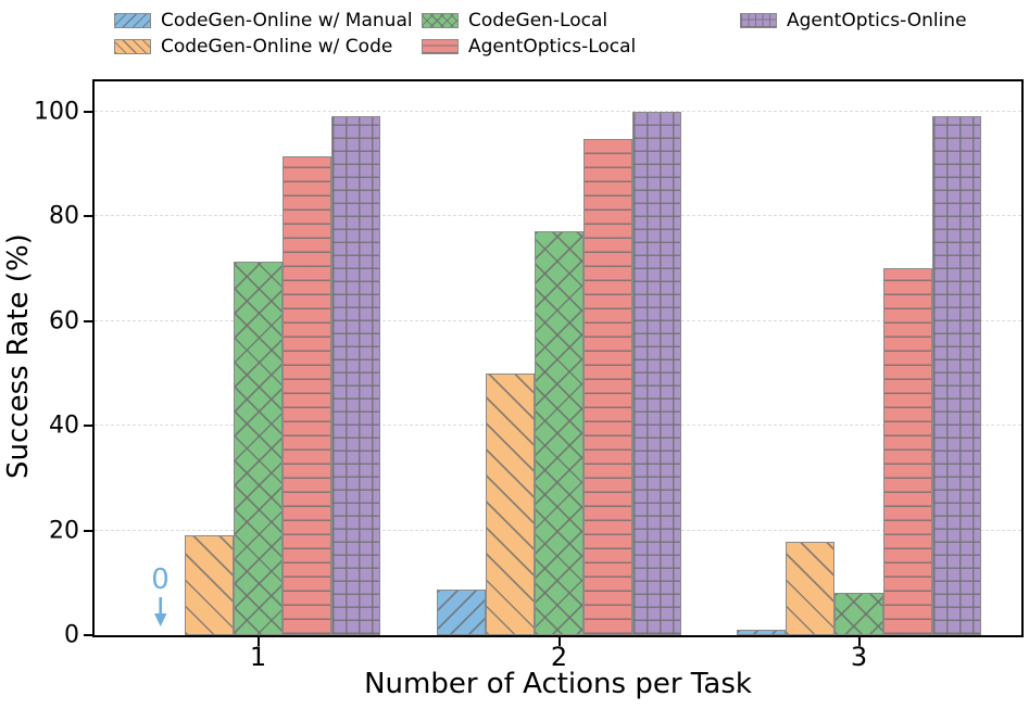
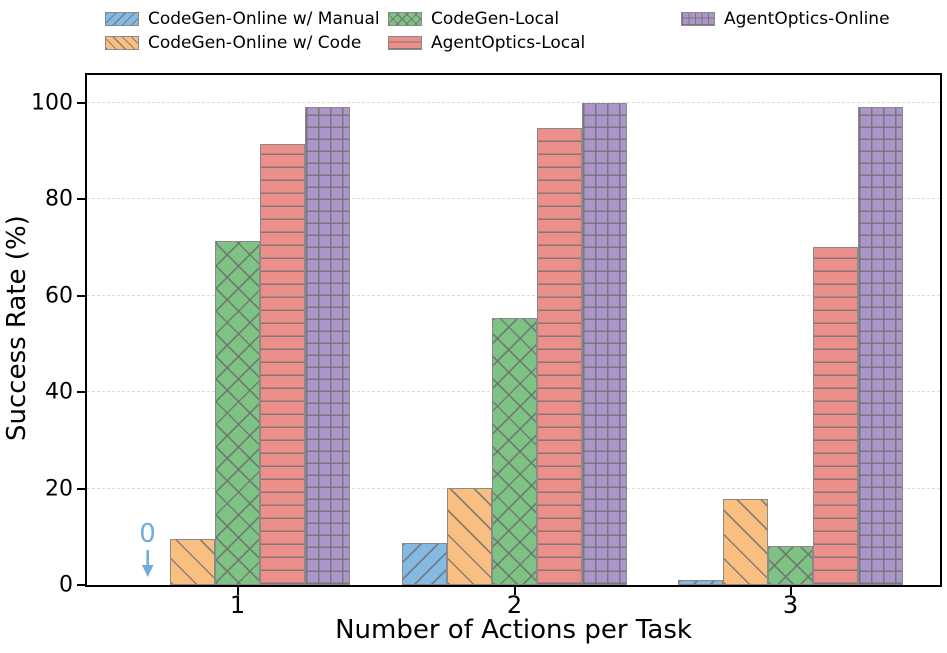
CodeGen-Online w/ Code/1: 19 -> 10
CodeGen-Online w/ Code/2: 50 -> 20
CodeGen-Local/2: 77 -> 55
